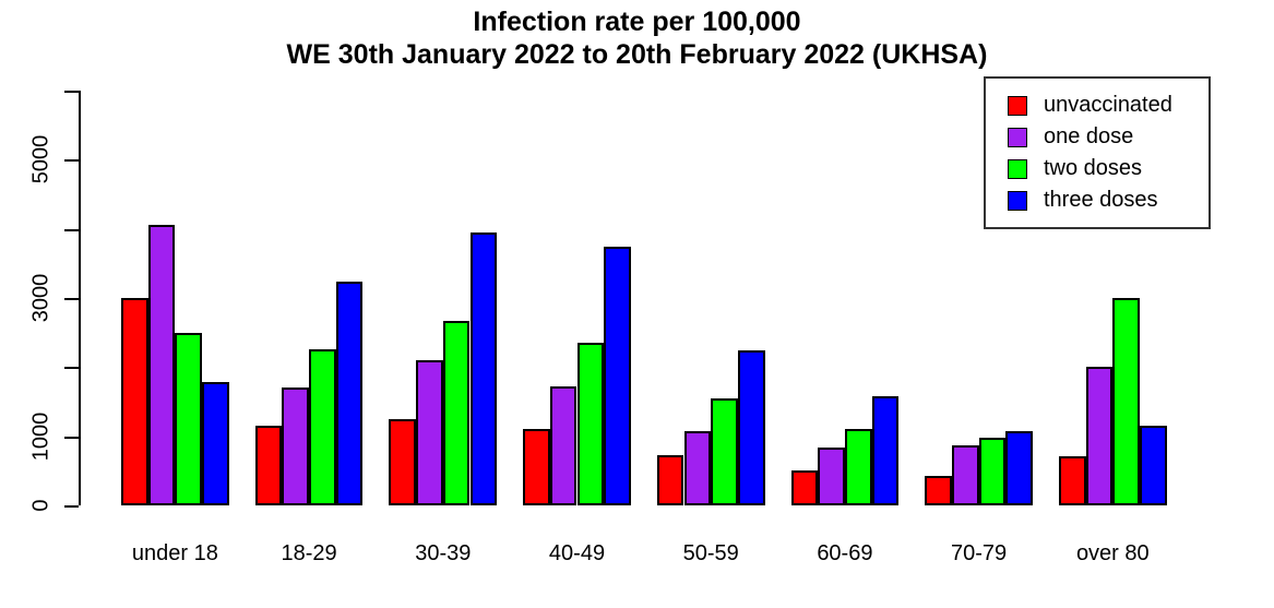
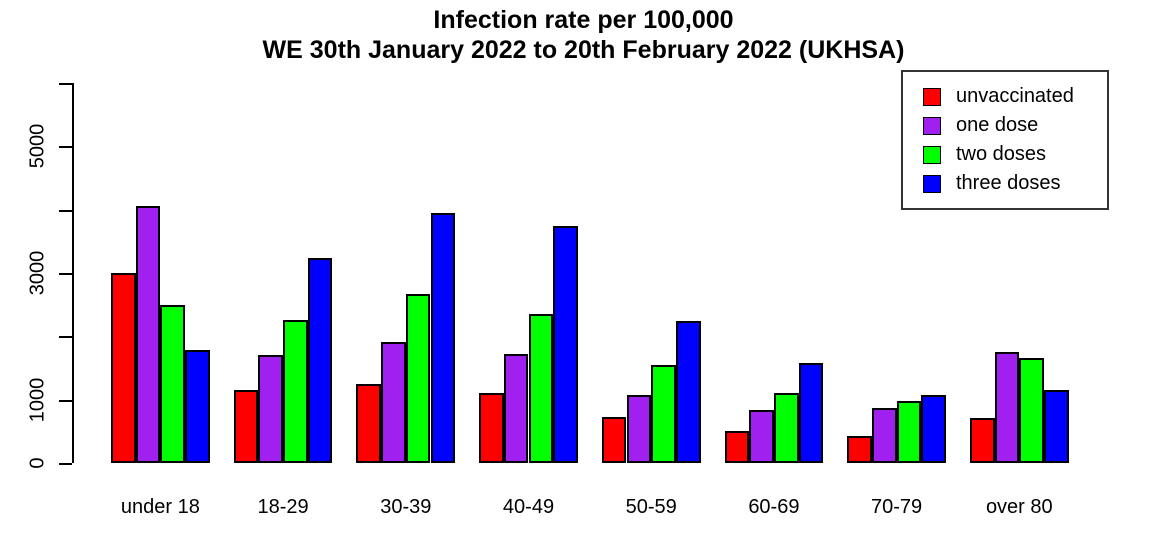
one dose/30-39: 2100 -> 1900
one dose/over 80: 2000 -> 1800
two doses/over 80: 3000 -> 1700
